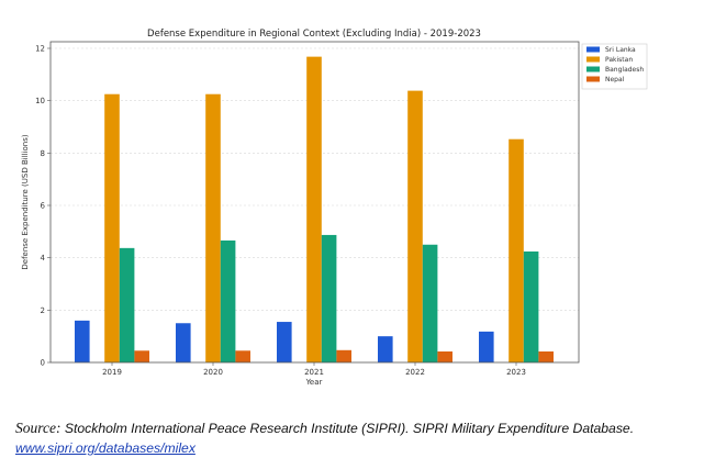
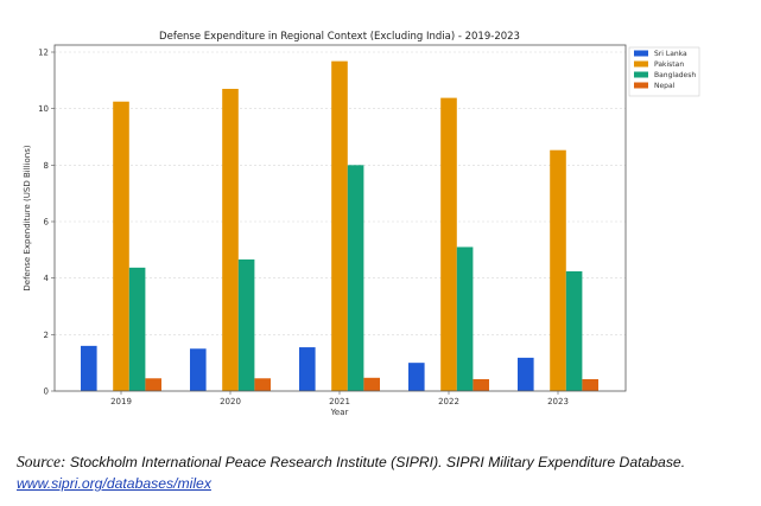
Pakistan/2020: 10.2 -> 10.7
Bangladesh/2021: 4.9 -> 8.0
Bangladesh/2022: 4.5 -> 5.1
